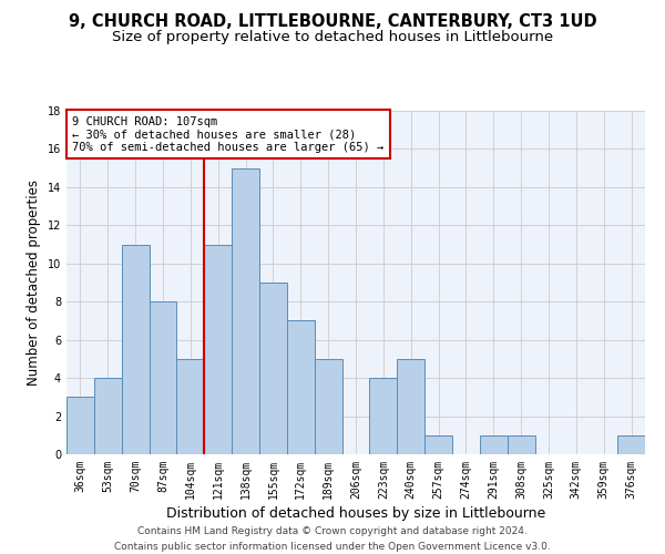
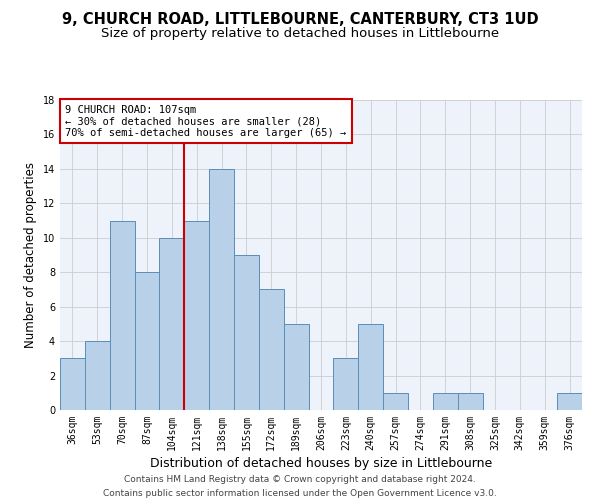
104sqm: 5 -> 10
138sqm: 15 -> 14
223sqm: 4 -> 3
